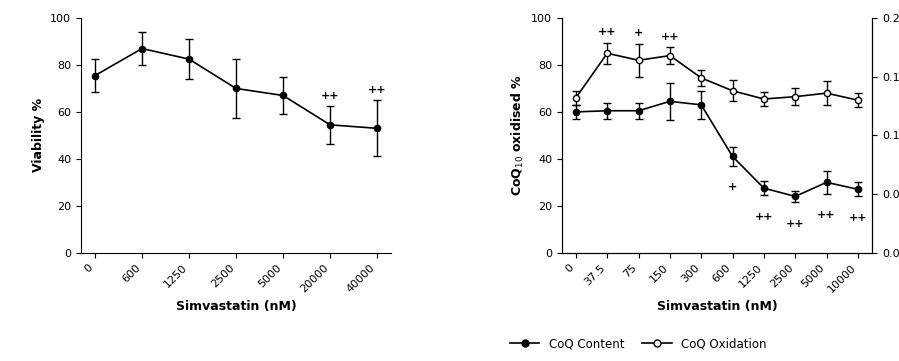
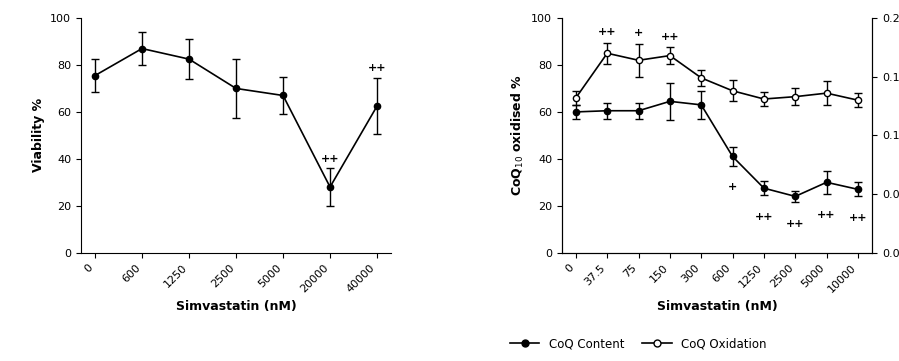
20000: 54.5 -> 28.0
40000: 53.0 -> 62.5
